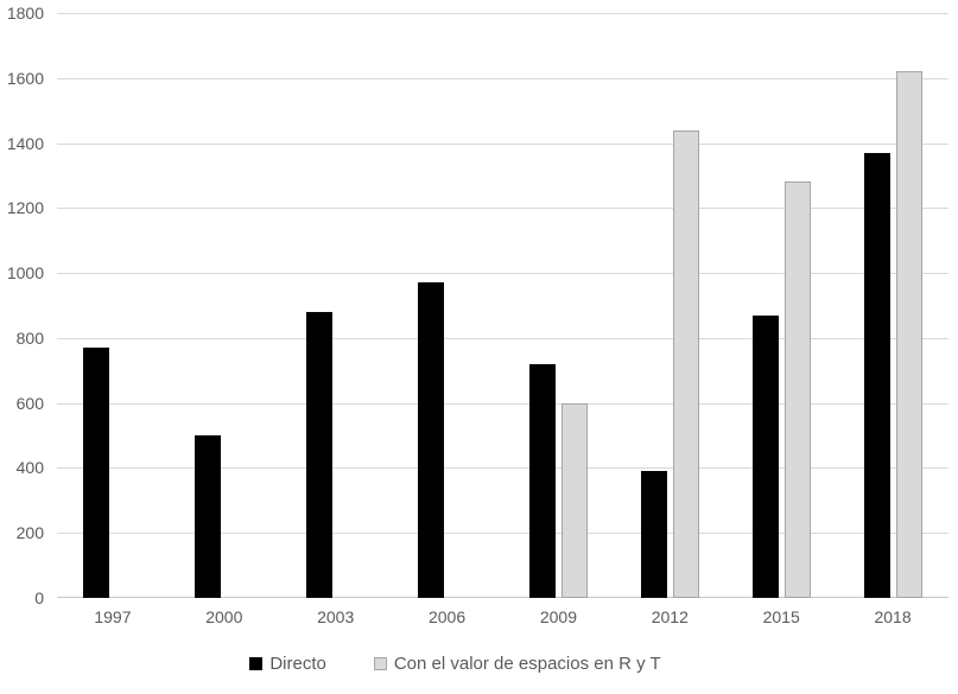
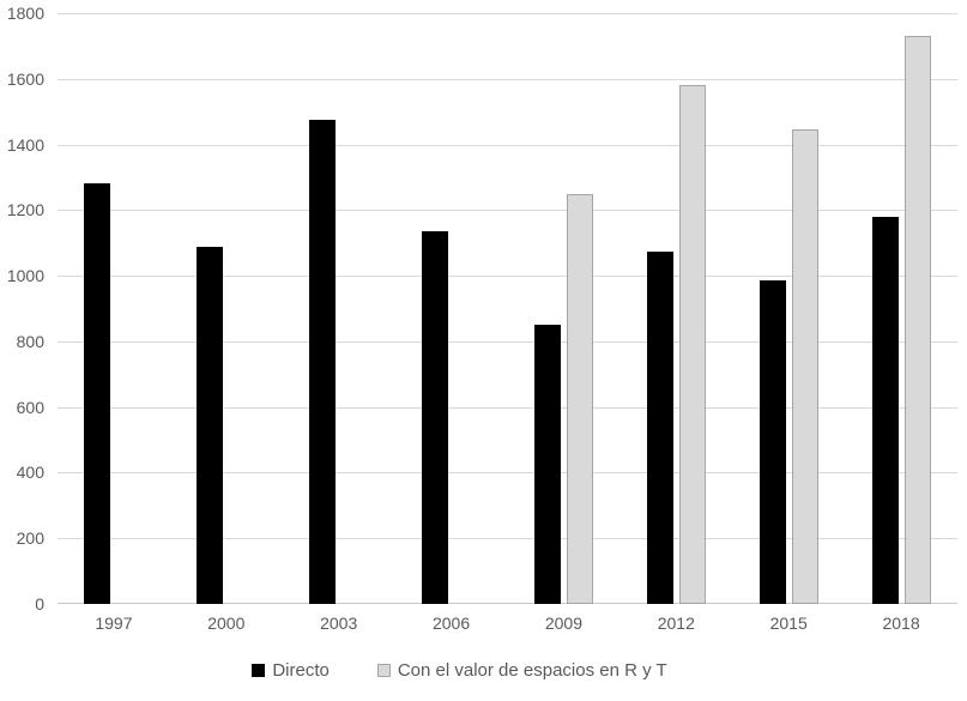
Directo/1997: 770 -> 1280
Directo/2000: 500 -> 1090
Directo/2003: 880 -> 1480
Directo/2006: 970 -> 1140
Directo/2009: 720 -> 850
Con el valor de espacios en R y T/2009: 600 -> 1250
Directo/2012: 390 -> 1080
Con el valor de espacios en R y T/2012: 1440 -> 1580
Directo/2015: 870 -> 980
Con el valor de espacios en R y T/2015: 1280 -> 1440
Directo/2018: 1370 -> 1180
Con el valor de espacios en R y T/2018: 1620 -> 1730
